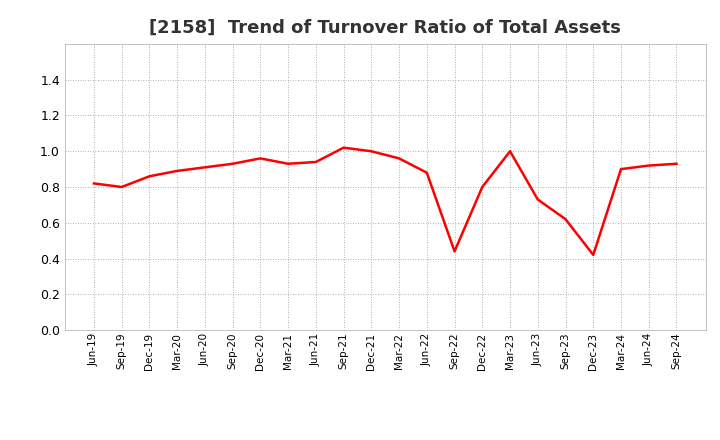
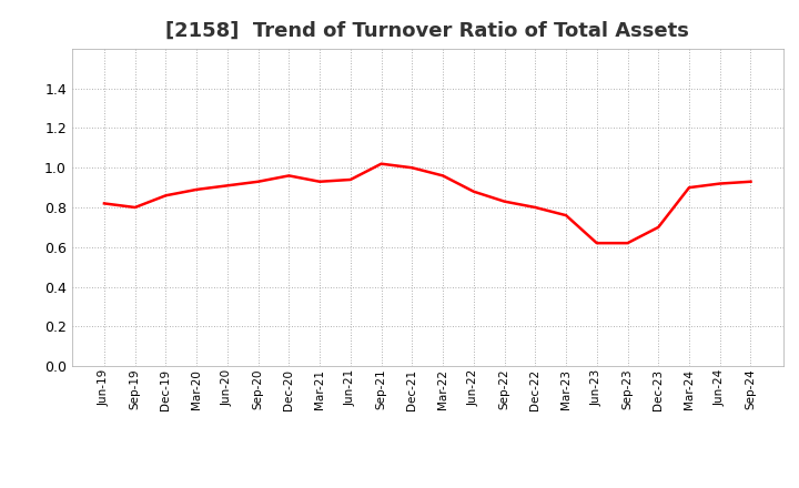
Sep-22: 0.44 -> 0.83
Mar-23: 1.00 -> 0.76
Jun-23: 0.73 -> 0.62
Dec-23: 0.42 -> 0.70
